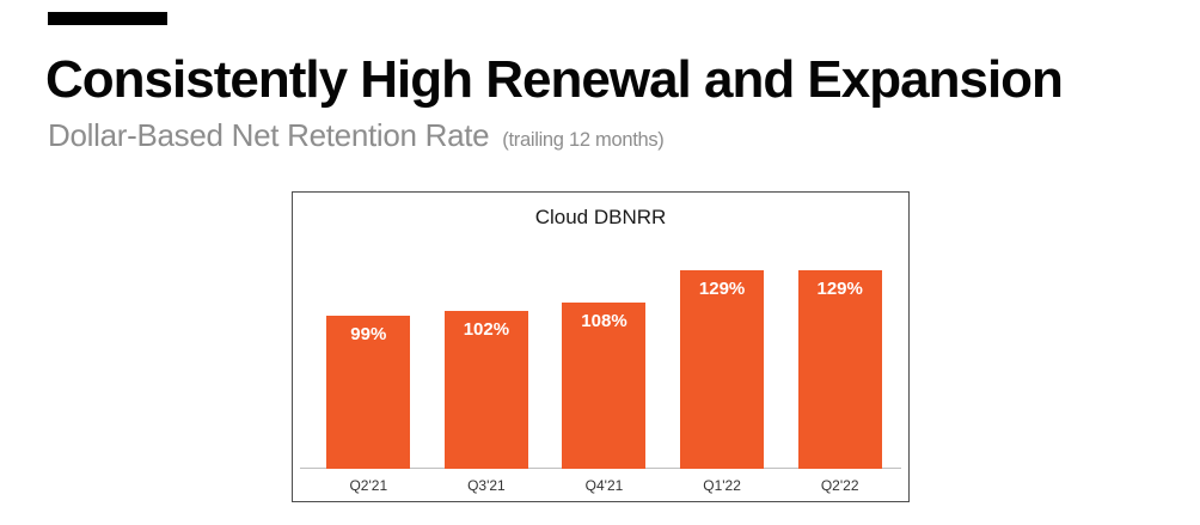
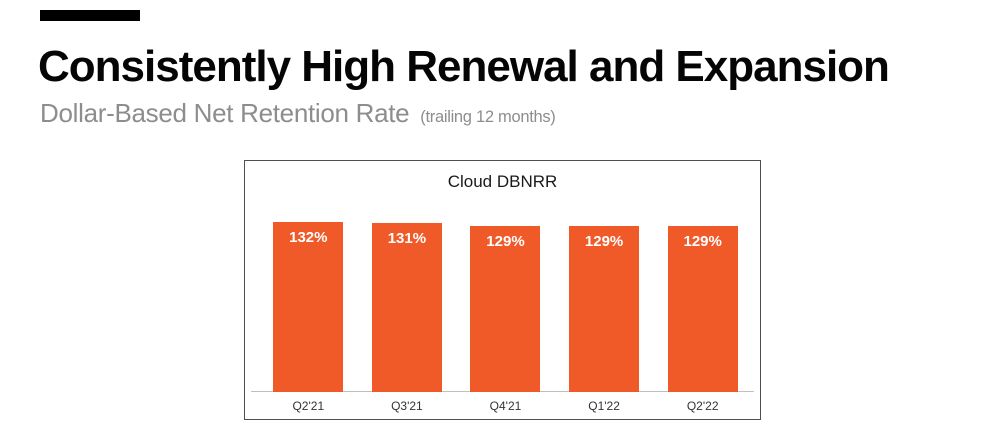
Q2'21: 99% -> 132%
Q3'21: 102% -> 131%
Q4'21: 108% -> 129%
